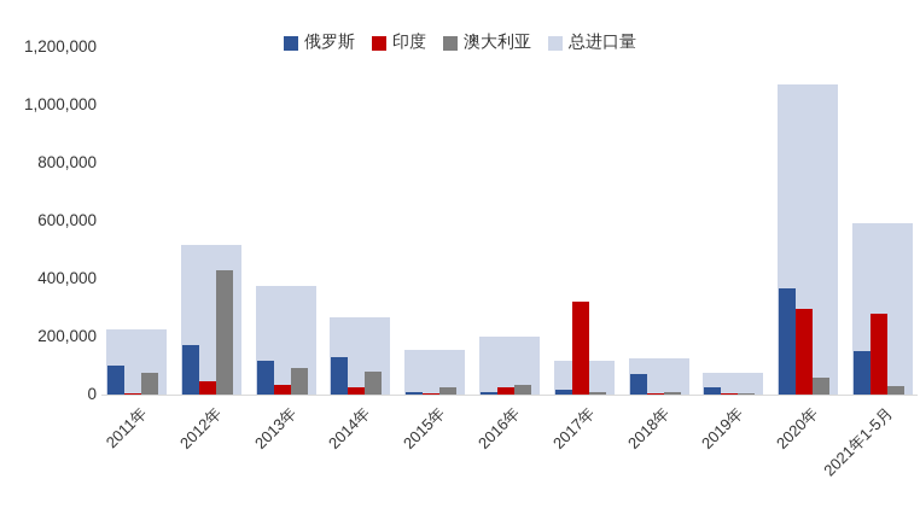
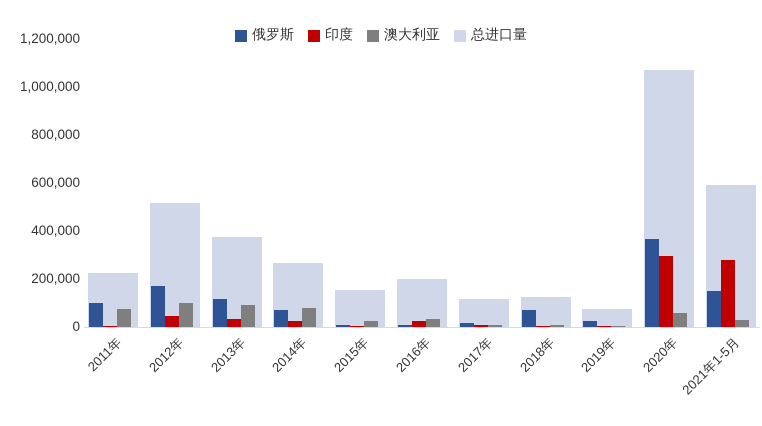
澳大利亚/2012年: 430000 -> 100000
俄罗斯/2014年: 130000 -> 70000
印度/2017年: 320000 -> 10000
